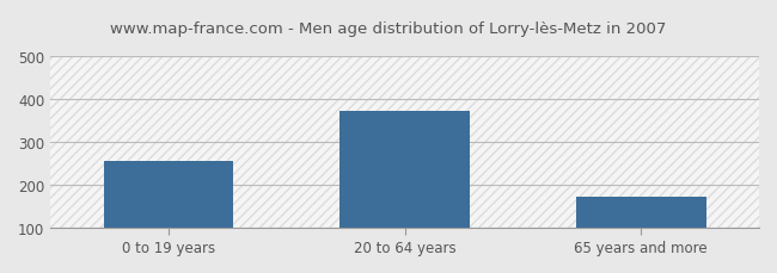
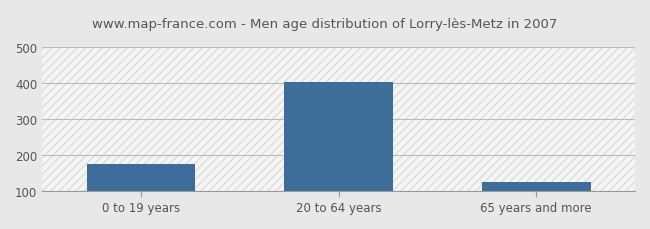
0 to 19 years: 255 -> 175
20 to 64 years: 370 -> 403
65 years and more: 170 -> 123
